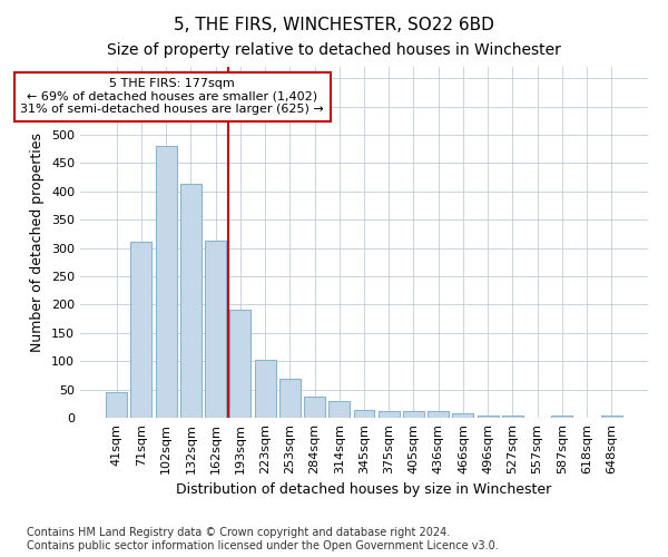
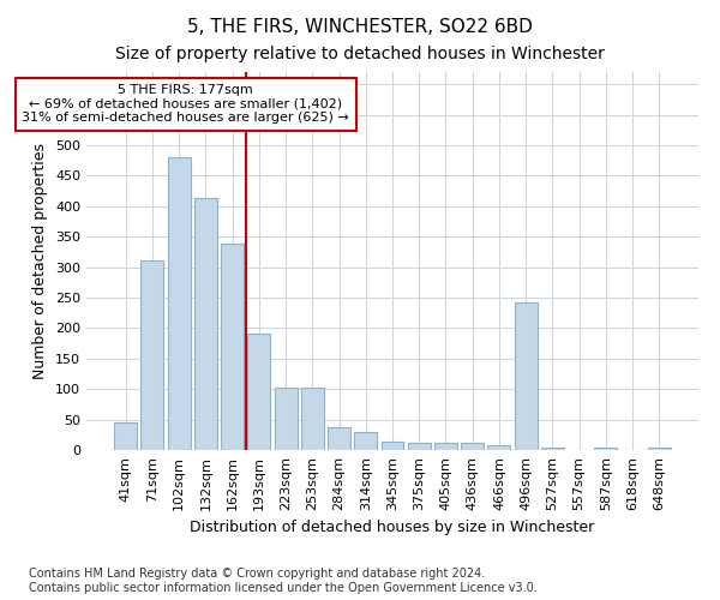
162sqm: 313 -> 338
253sqm: 68 -> 102
496sqm: 4 -> 242
